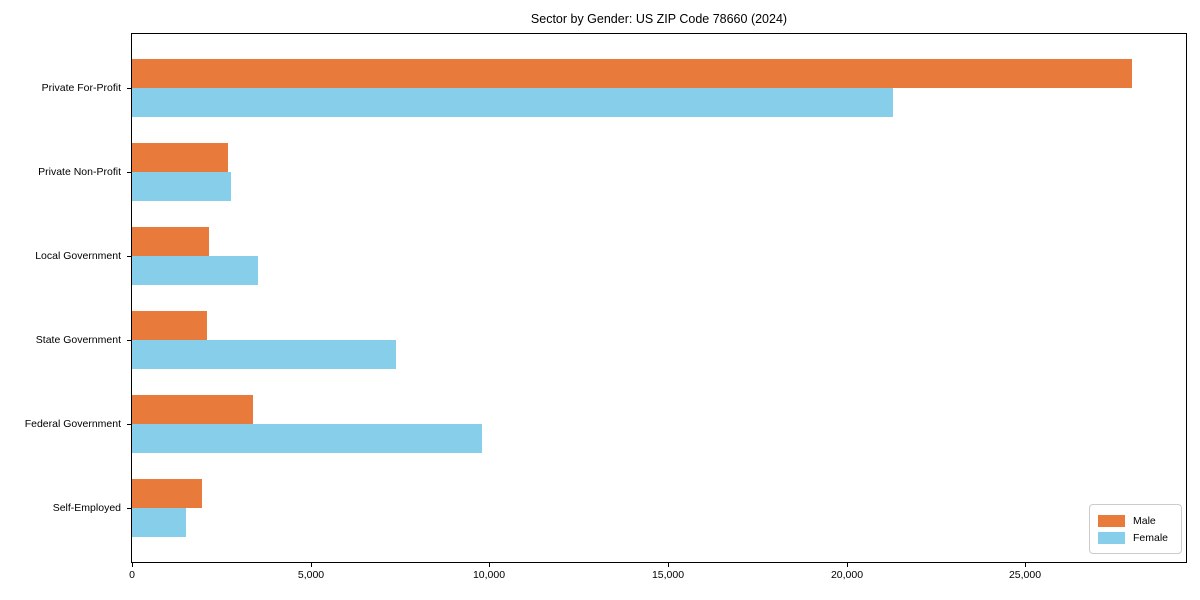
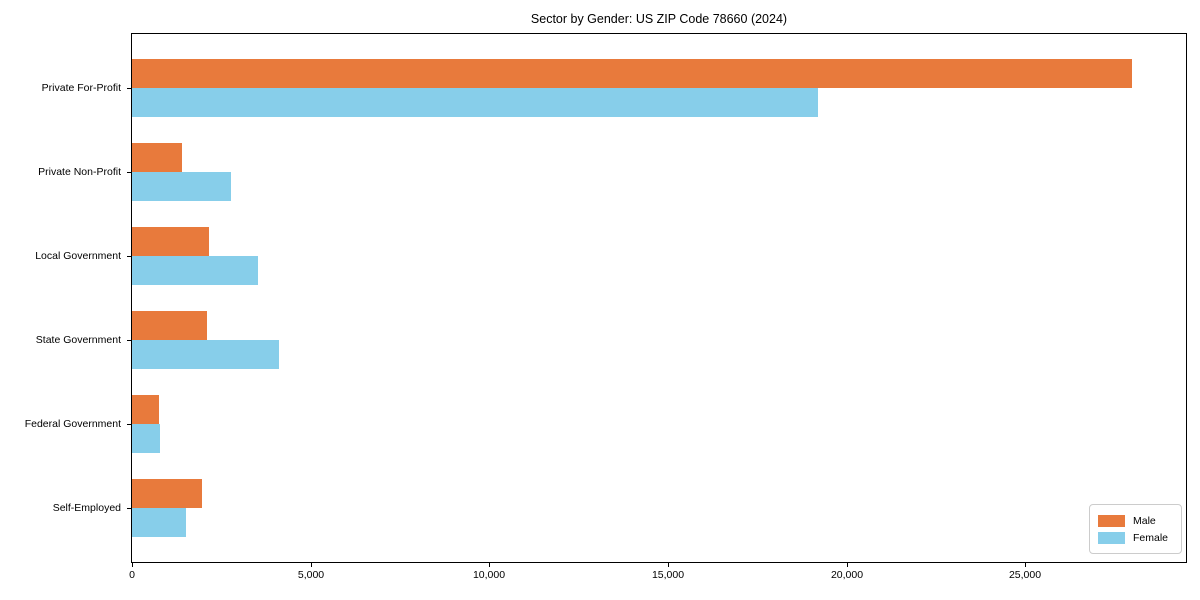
Female/Private For-Profit: 21300 -> 19200
Male/Private Non-Profit: 2700 -> 1400
Female/State Government: 7400 -> 4100
Male/Federal Government: 3400 -> 800
Female/Federal Government: 9800 -> 800
